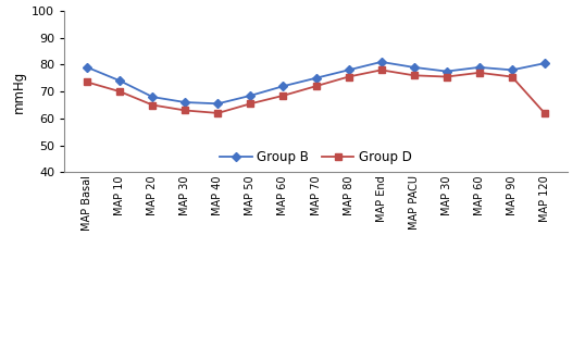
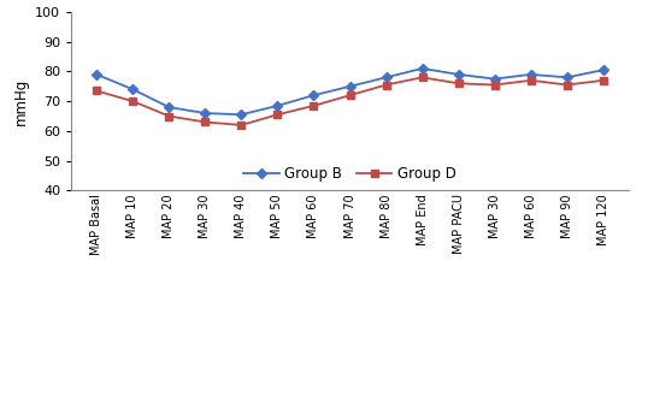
Group D/MAP 120: 62.0 -> 77.0
